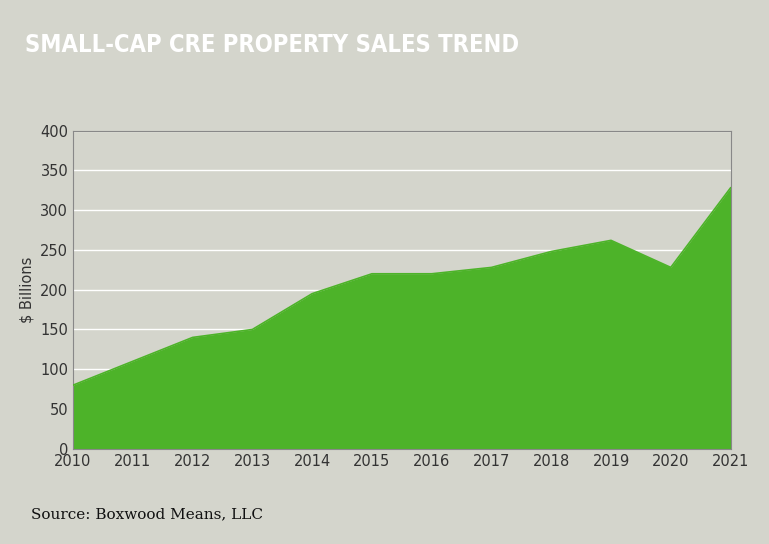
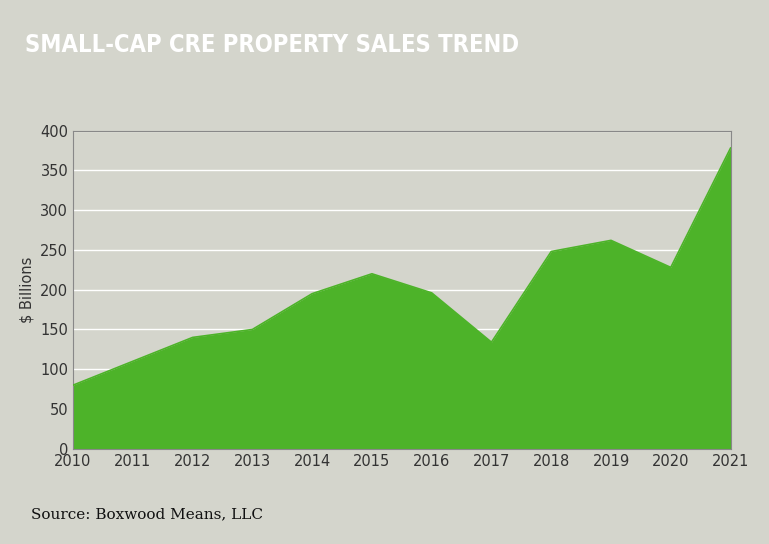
2016: 220 -> 196
2017: 228 -> 134
2021: 328 -> 378
